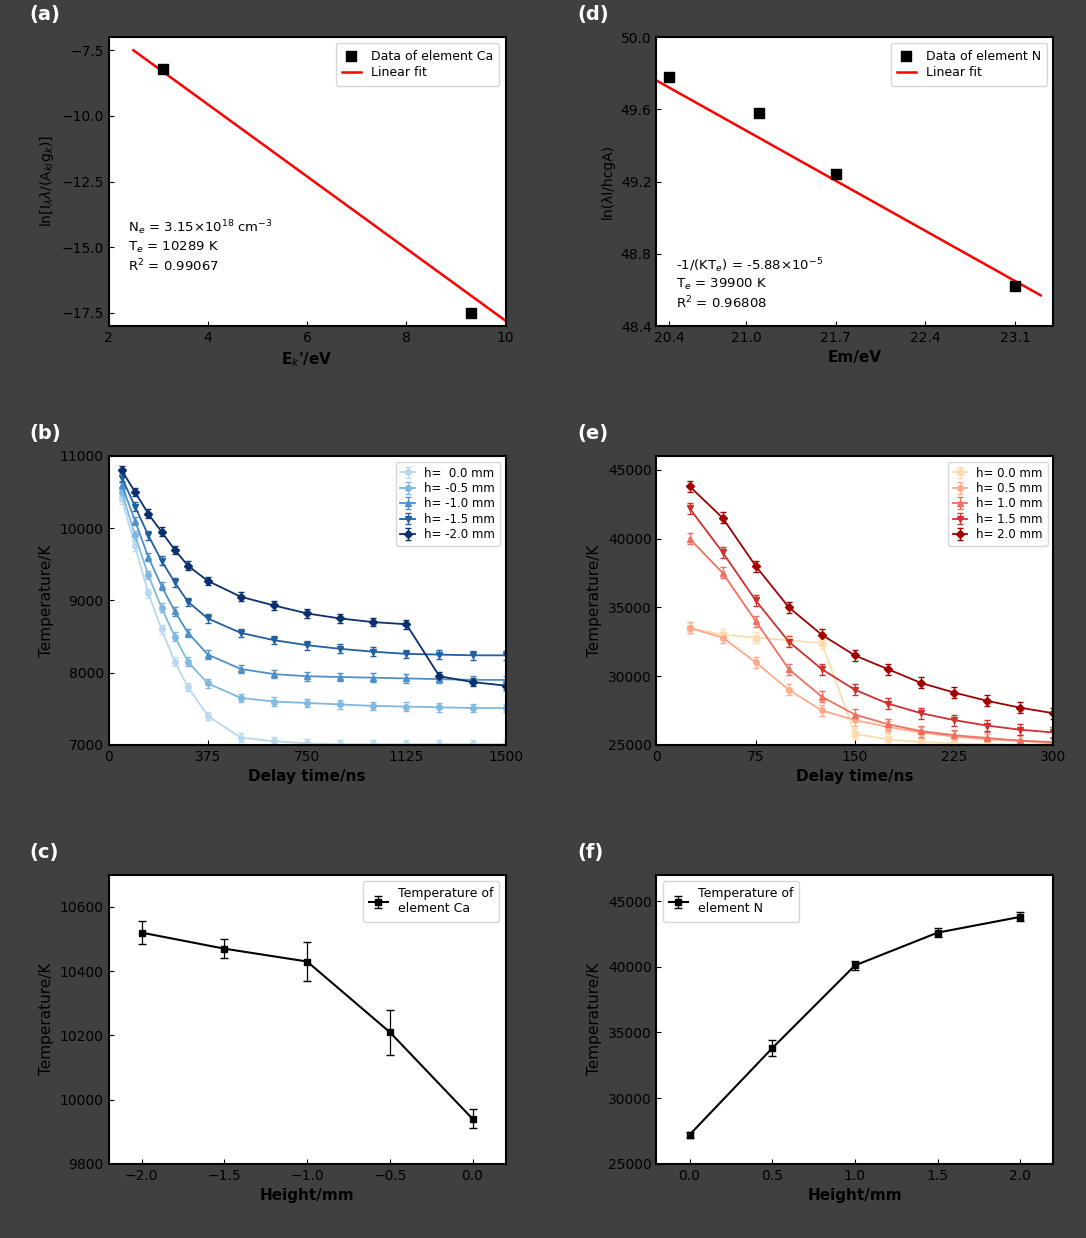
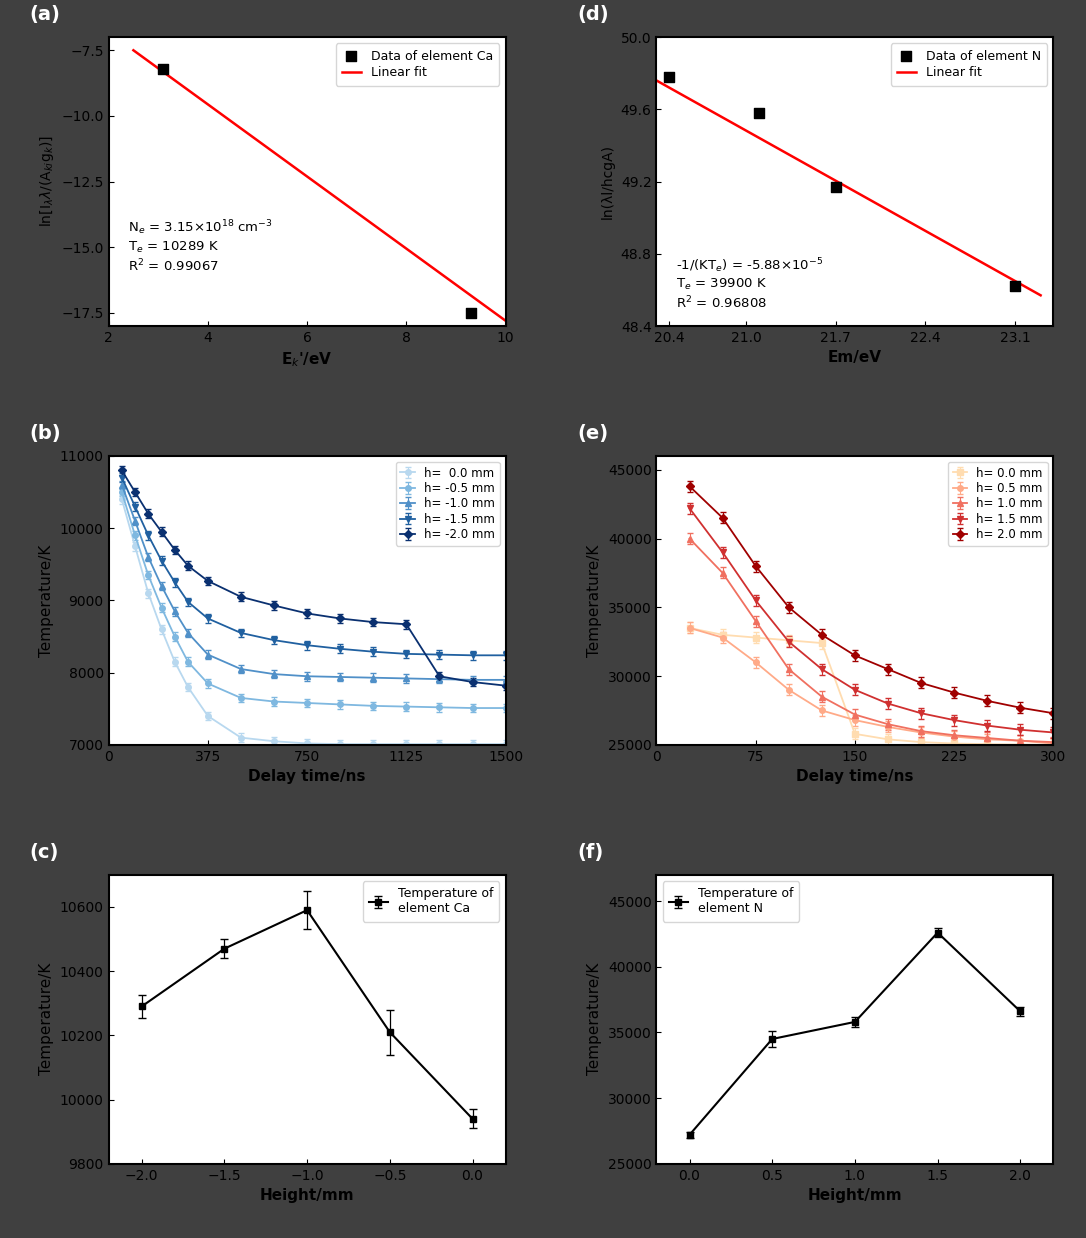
21.7: 49.24 -> 49.17
−2.0: 10520 -> 10290
−1.0: 10430 -> 10590
0.5: 33800 -> 34500
1.0: 40100 -> 35800
2.0: 43800 -> 36600
